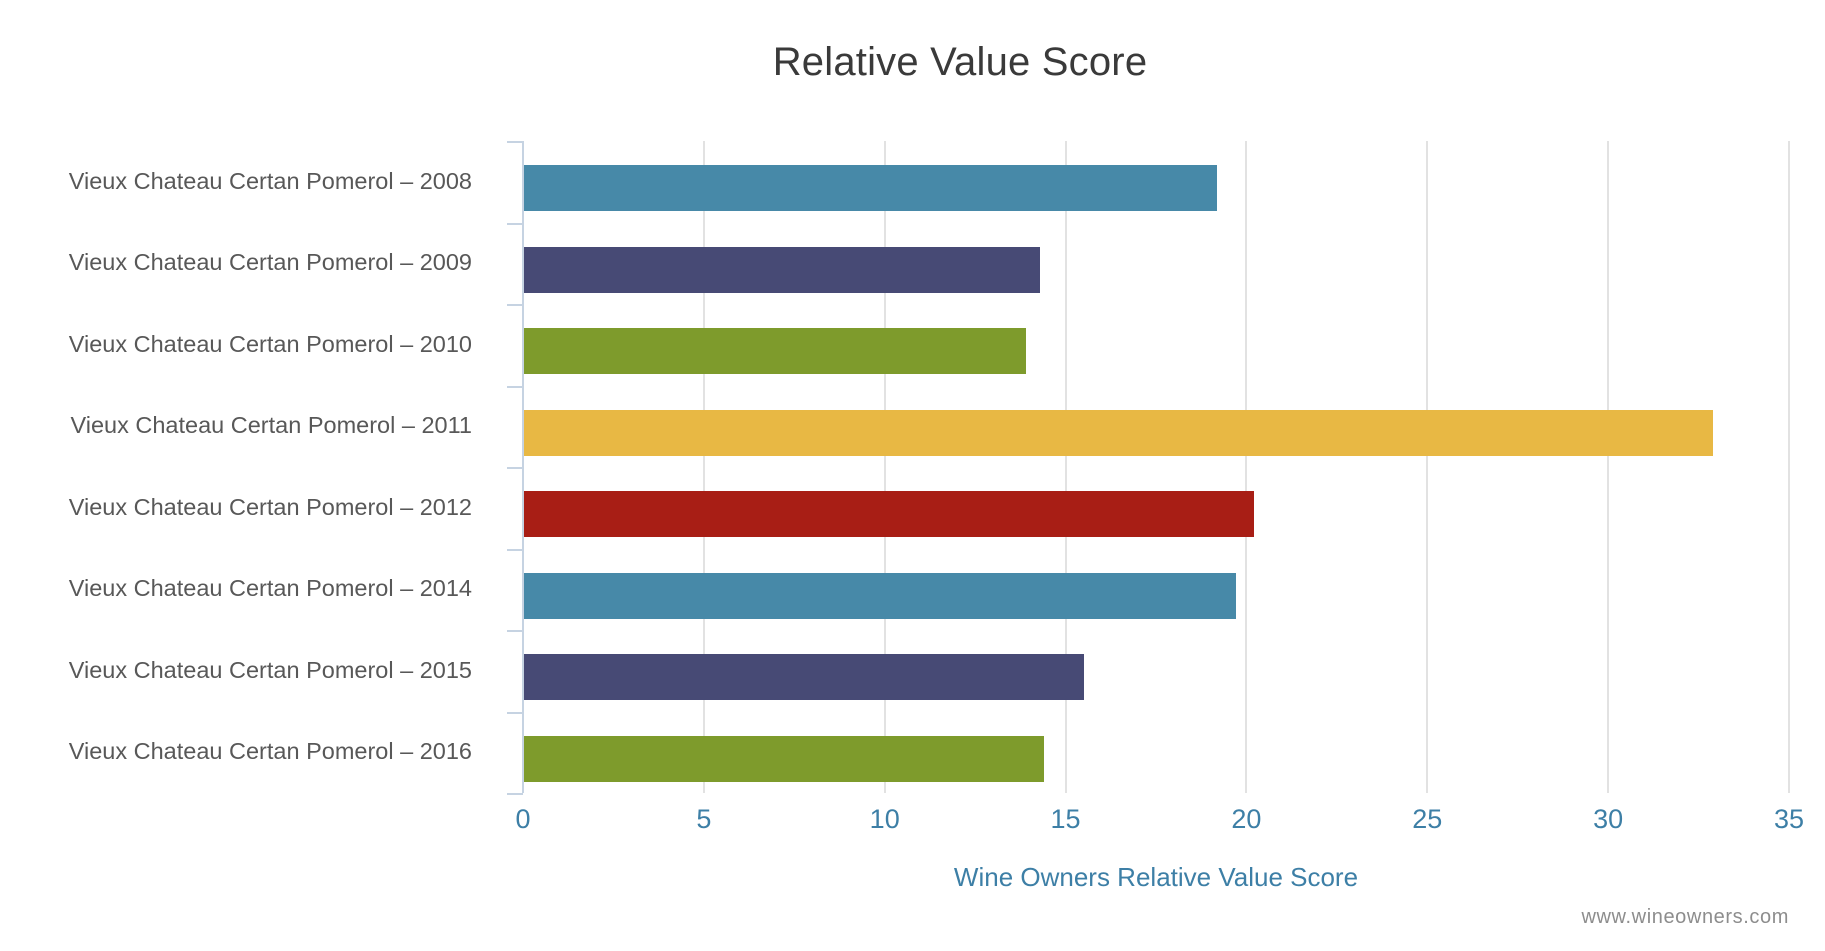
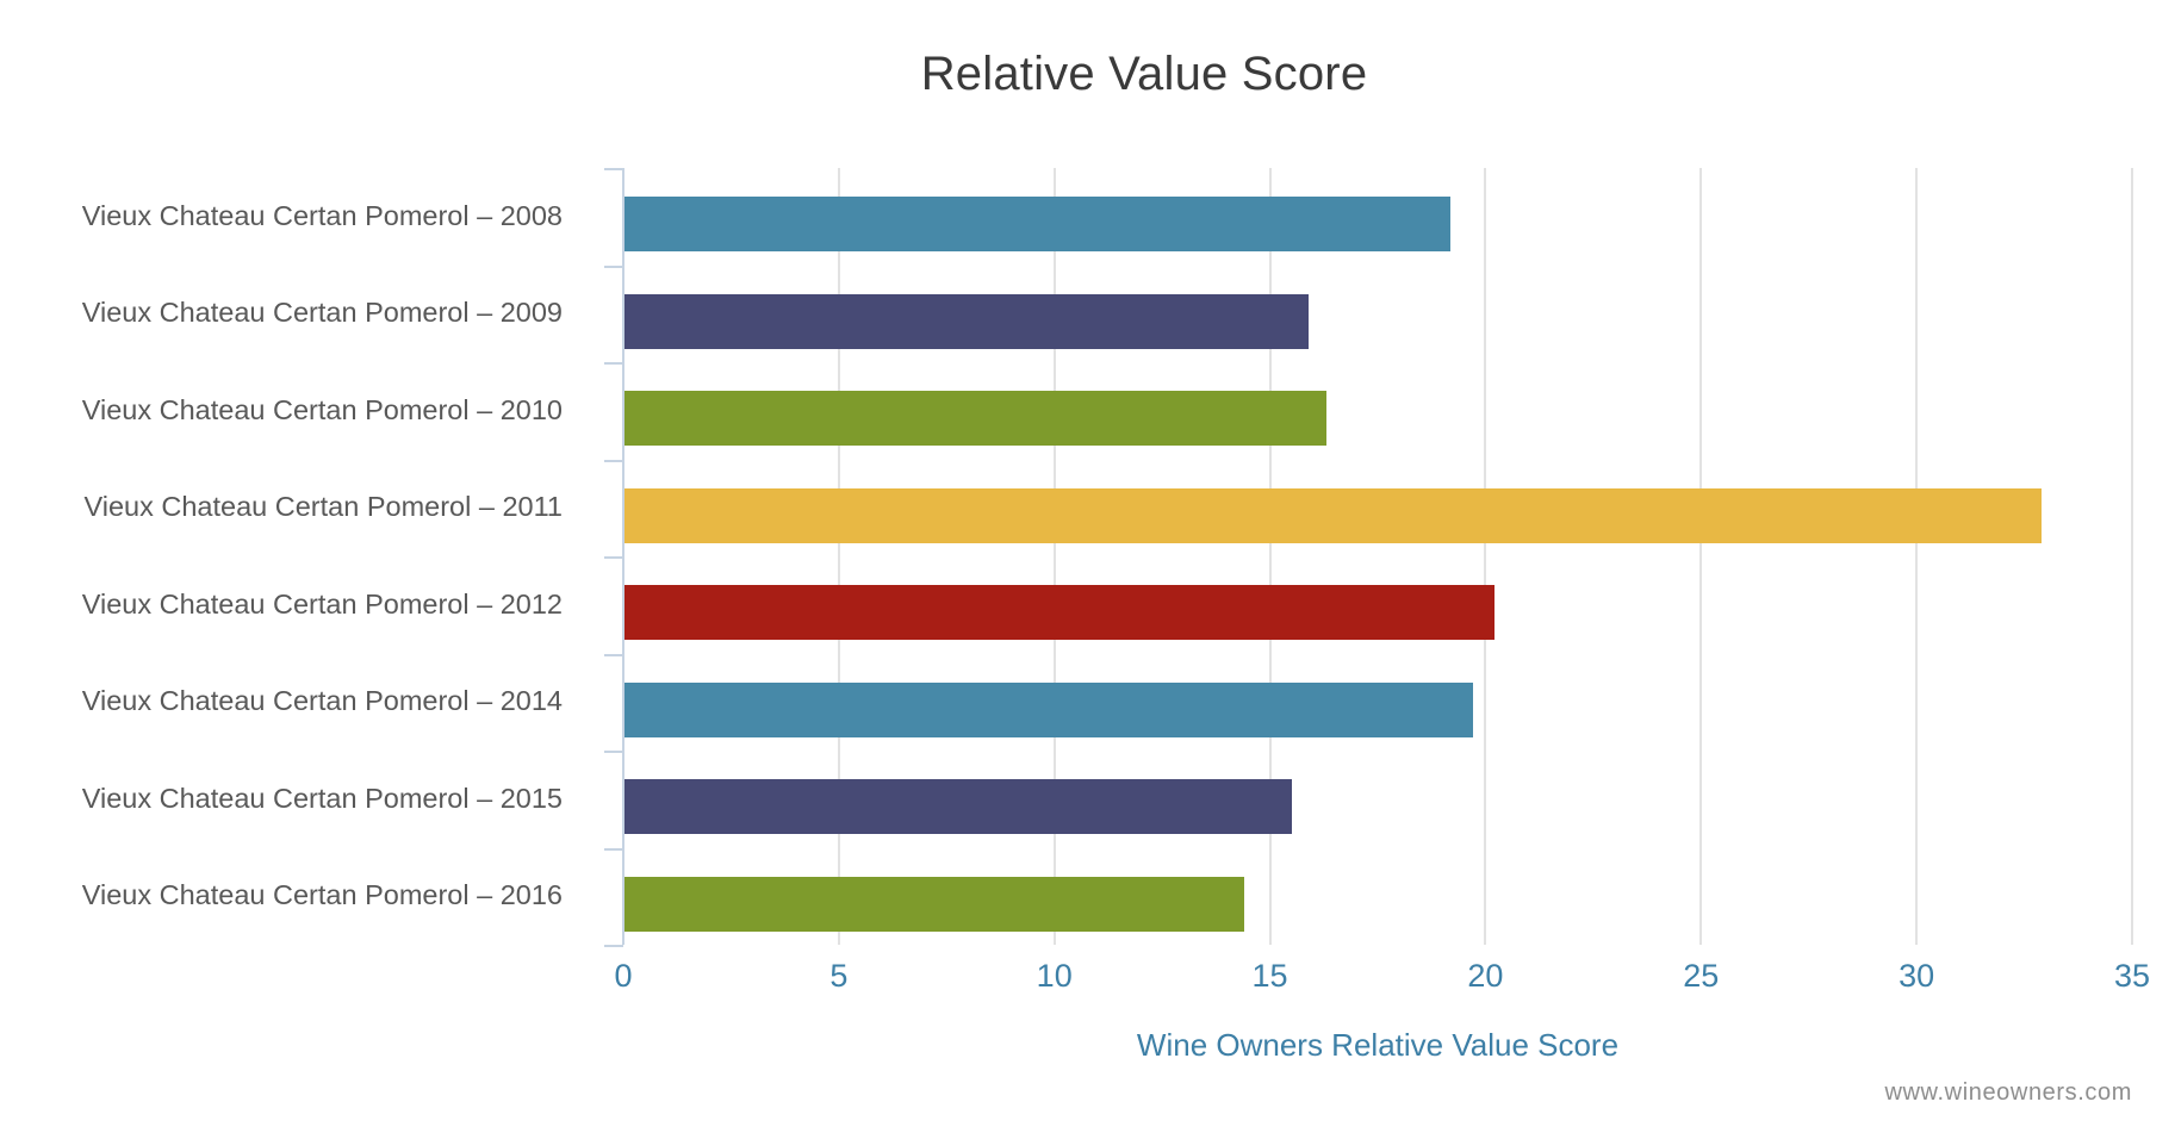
Vieux Chateau Certan Pomerol – 2009: 14.3 -> 15.9
Vieux Chateau Certan Pomerol – 2010: 13.9 -> 16.3
